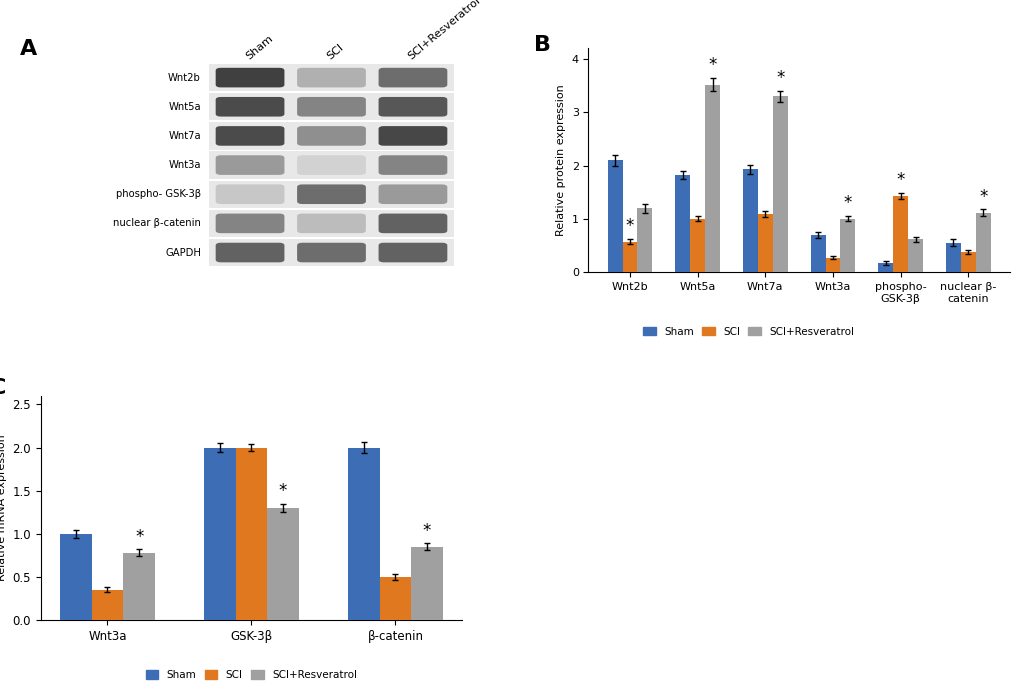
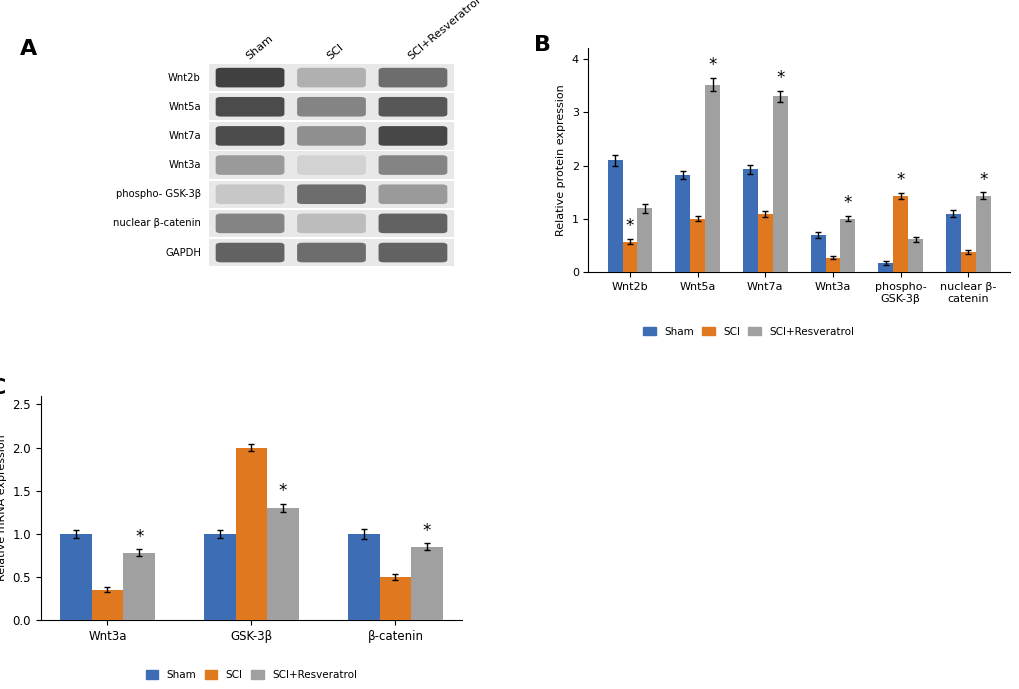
Sham/nuclear β- catenin: 0.56 -> 1.10
SCI+Resveratrol/nuclear β- catenin: 1.12 -> 1.44
Sham/GSK-3β: 2 -> 1
Sham/β-catenin: 2 -> 1
